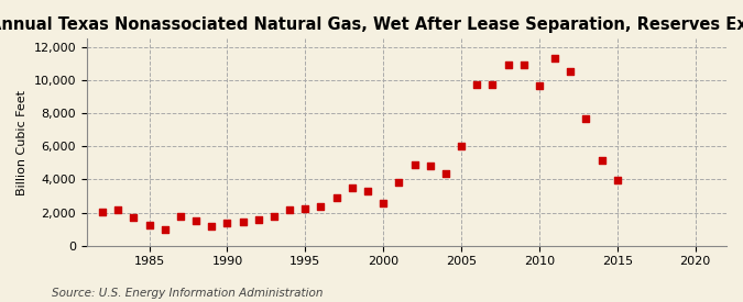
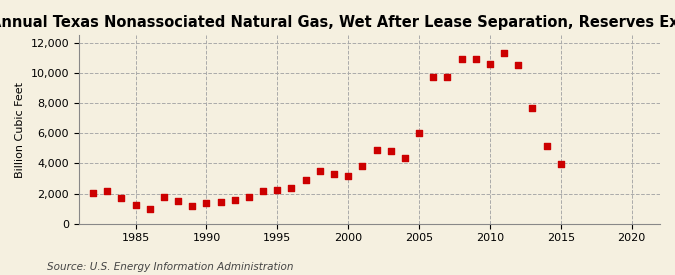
2000: 2,600 -> 3,200
2010: 9,700 -> 10,600
